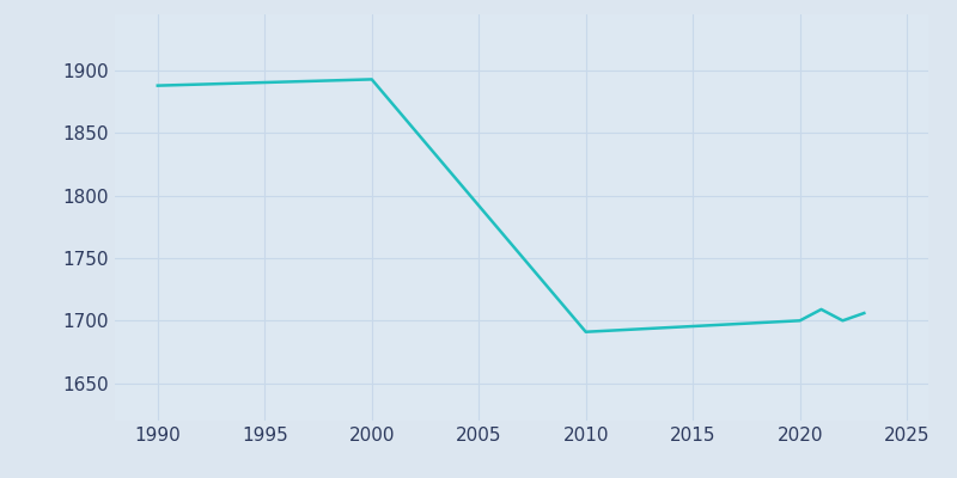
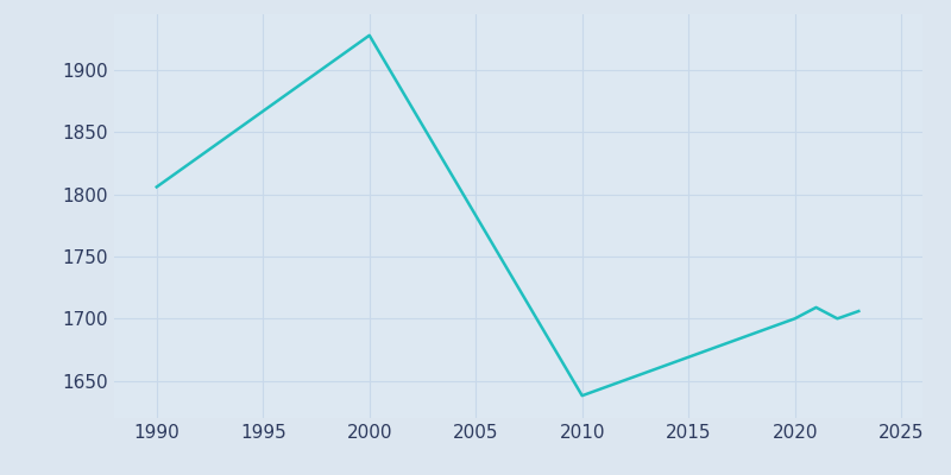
1990: 1888 -> 1806
2000: 1893 -> 1928
2010: 1691 -> 1638
